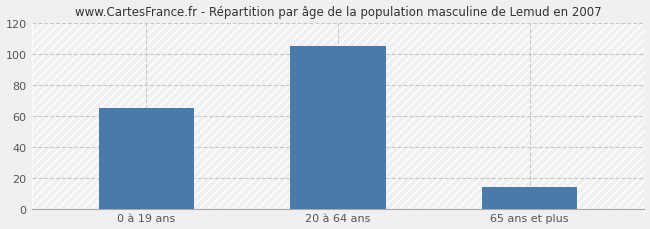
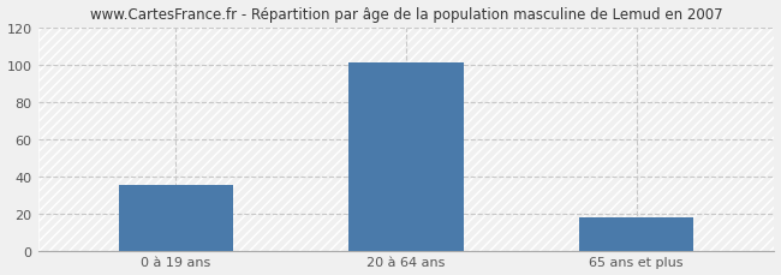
0 à 19 ans: 65 -> 35
20 à 64 ans: 105 -> 101
65 ans et plus: 14 -> 18
